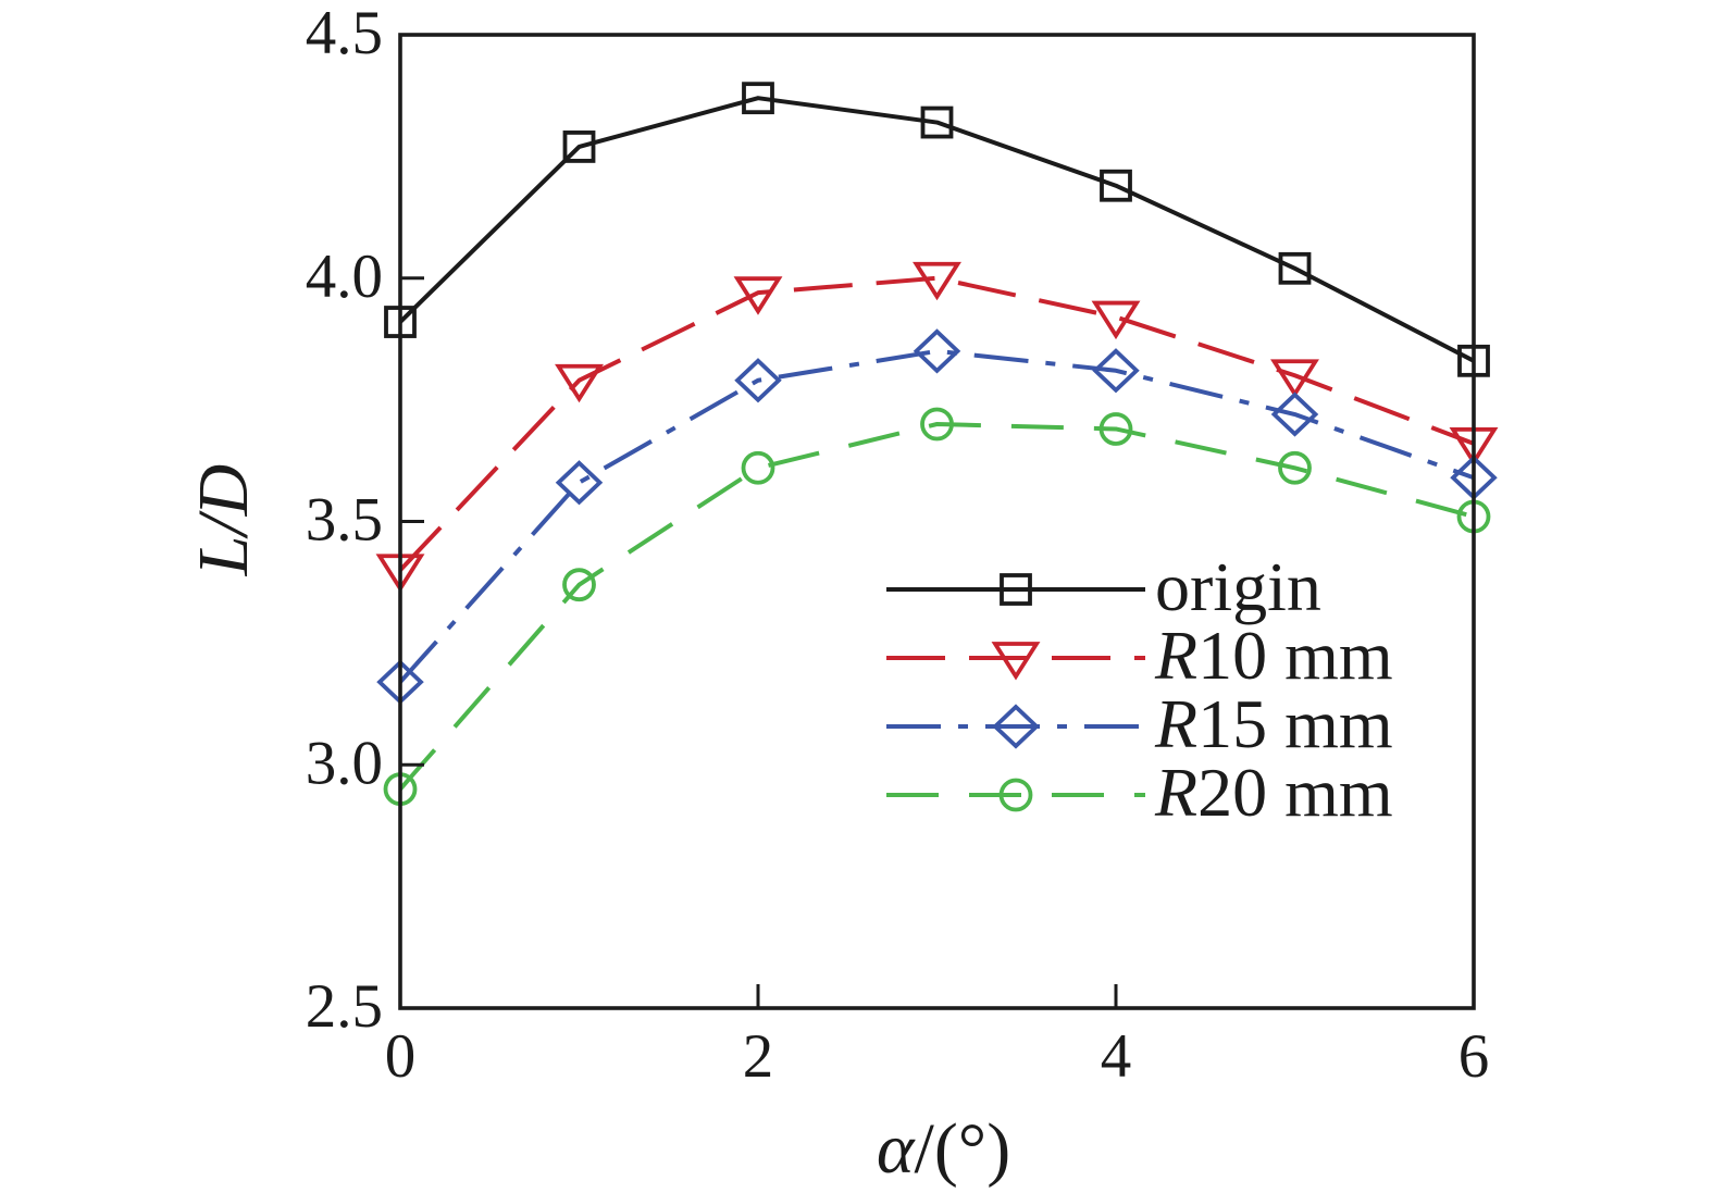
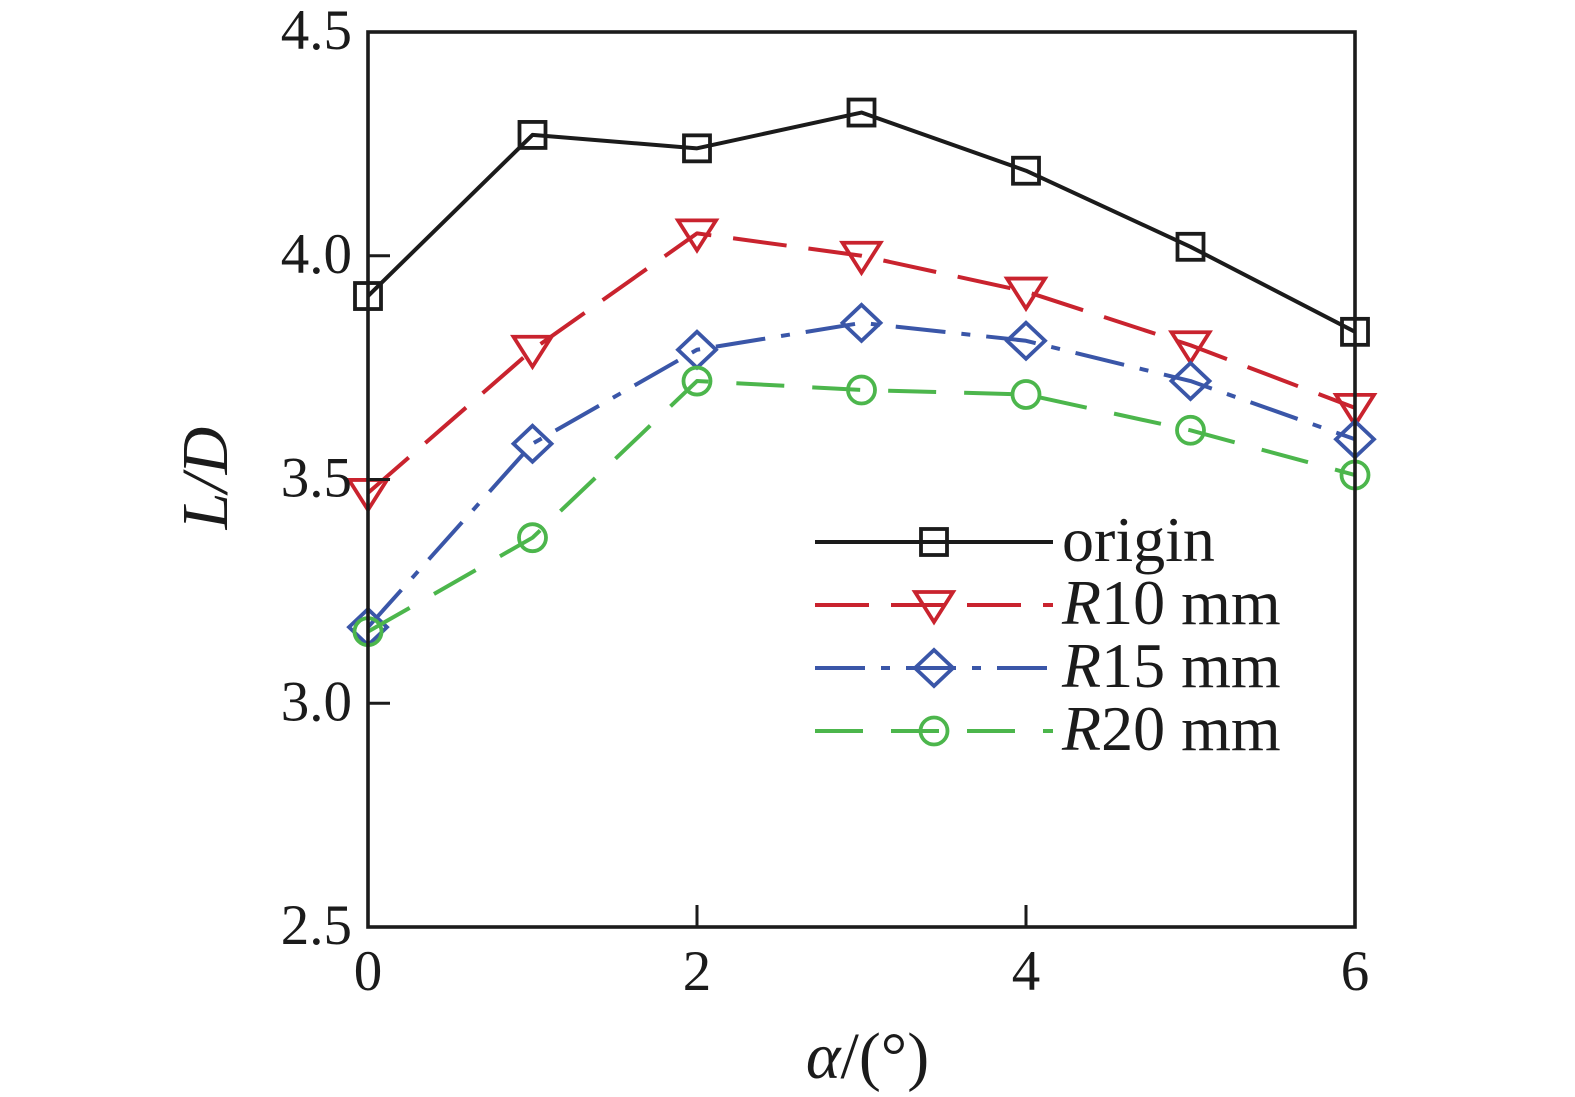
R10 mm/0: 3.40 -> 3.47
R20 mm/0: 2.95 -> 3.16
origin/2: 4.37 -> 4.24
R10 mm/2: 3.97 -> 4.05
R20 mm/2: 3.61 -> 3.72
